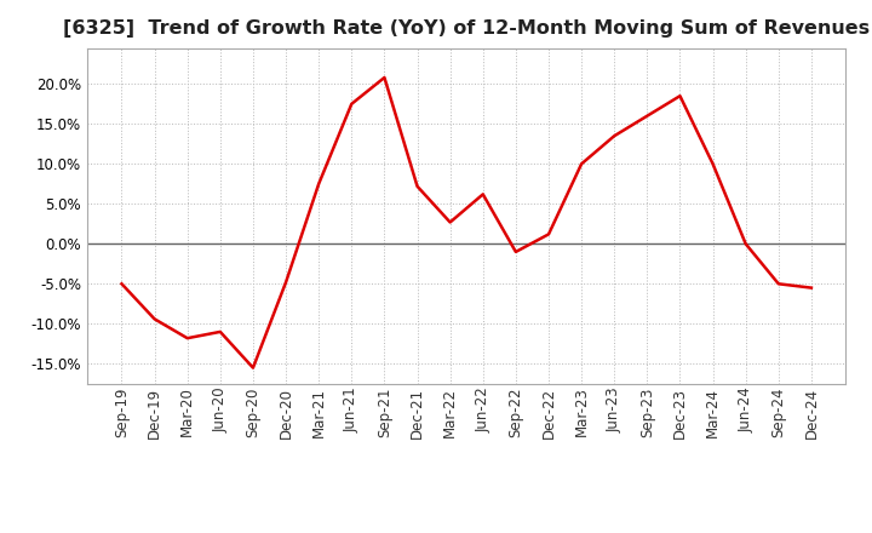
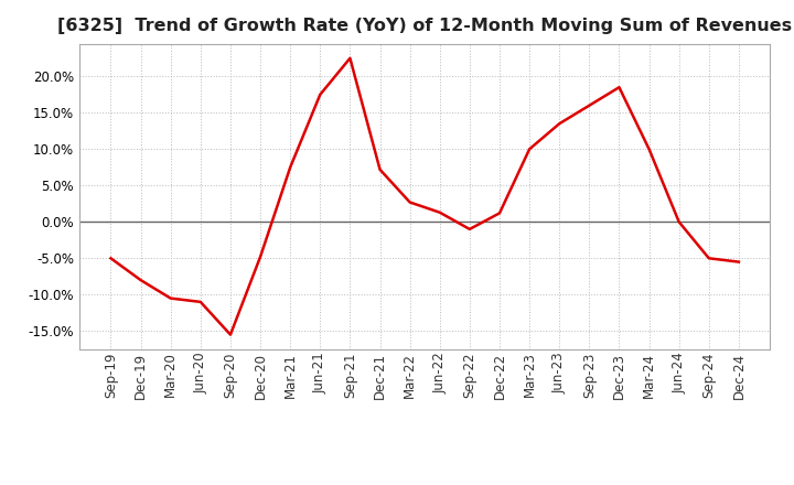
Dec-19: -9.4% -> -8.0%
Mar-20: -11.8% -> -10.5%
Sep-21: 20.8% -> 22.5%
Jun-22: 6.2% -> 1.3%
